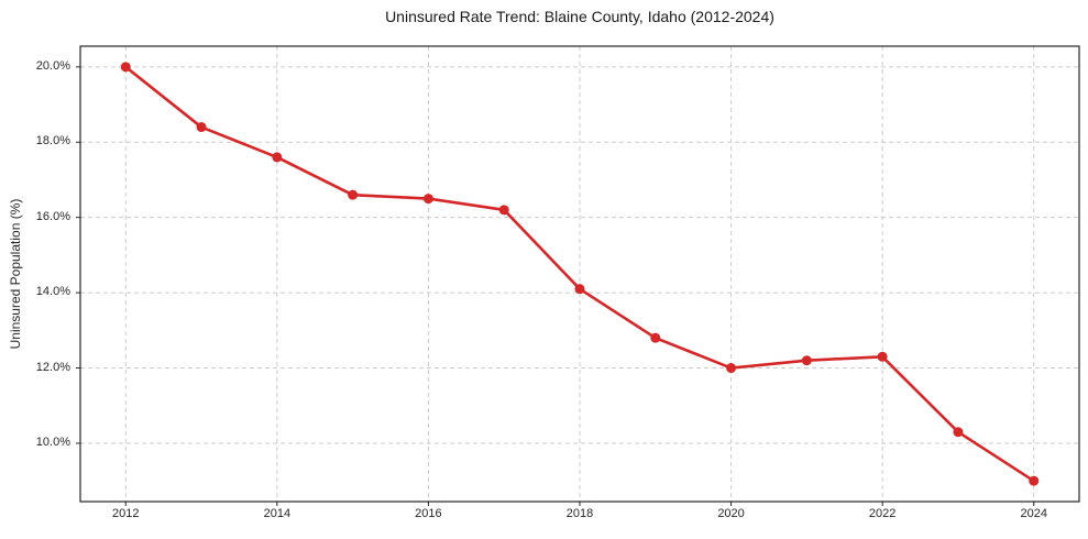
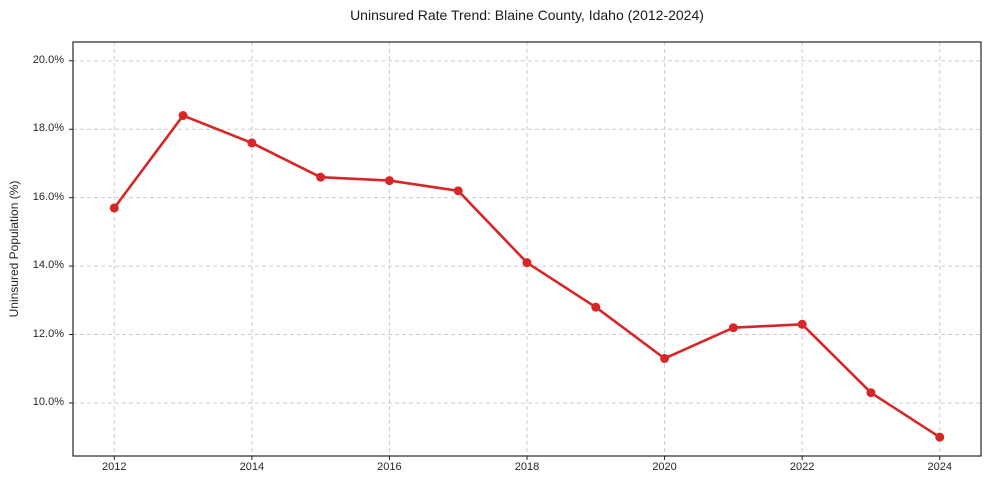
2012: 20.0% -> 15.7%
2020: 12.0% -> 11.3%
